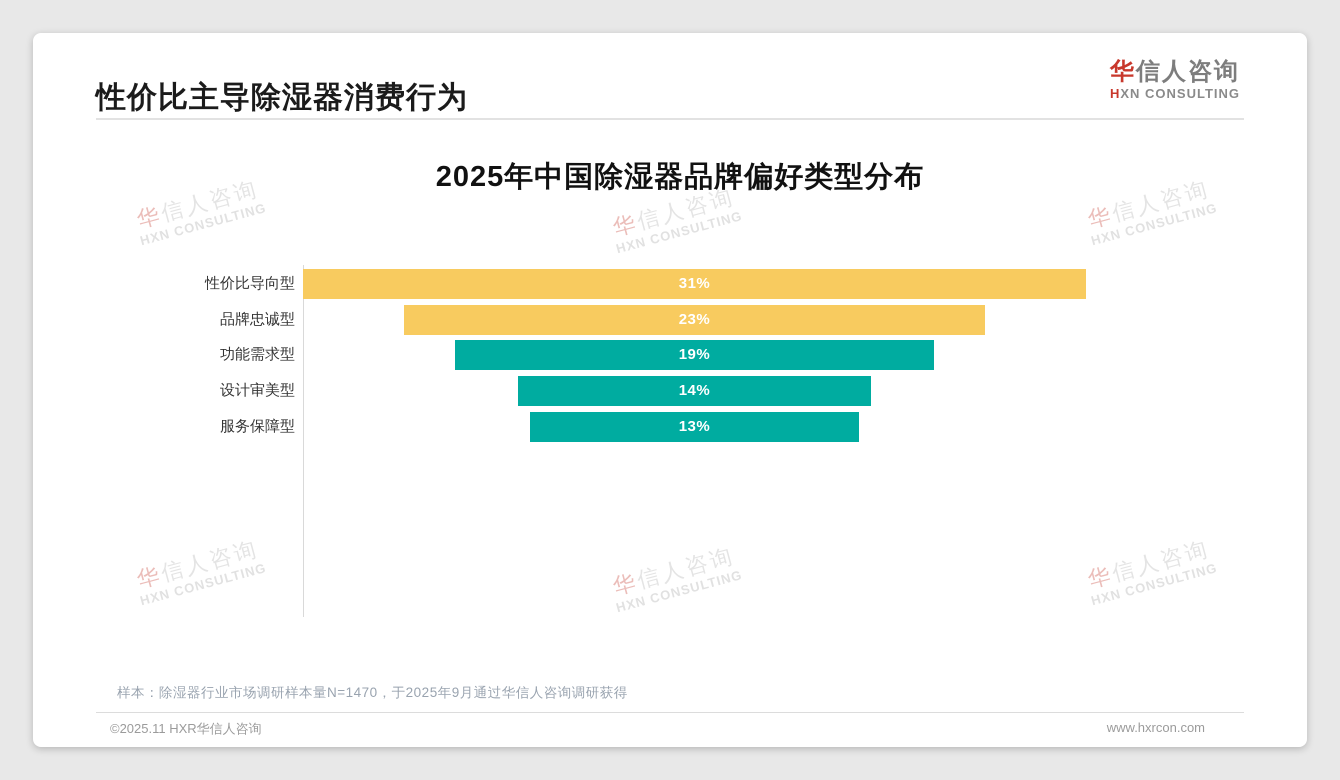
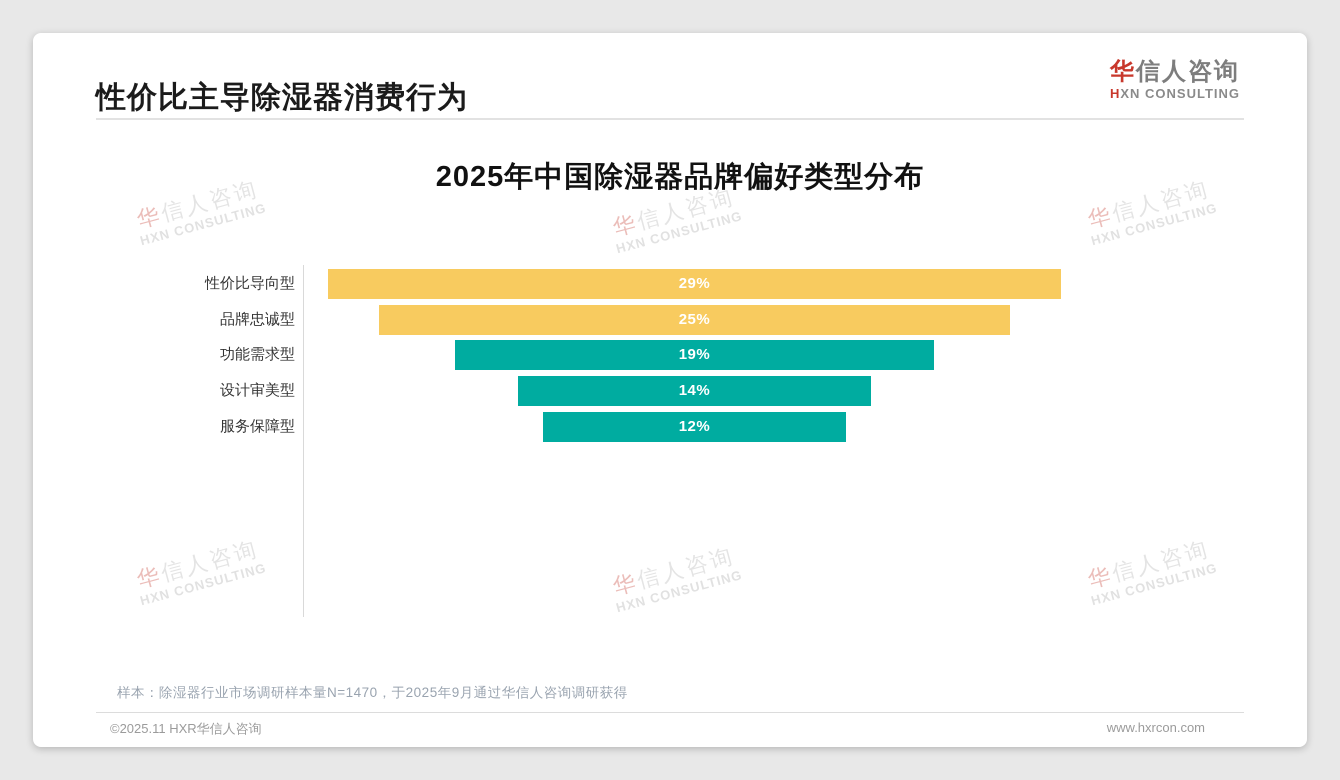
性价比导向型: 31% -> 29%
品牌忠诚型: 23% -> 25%
服务保障型: 13% -> 12%
